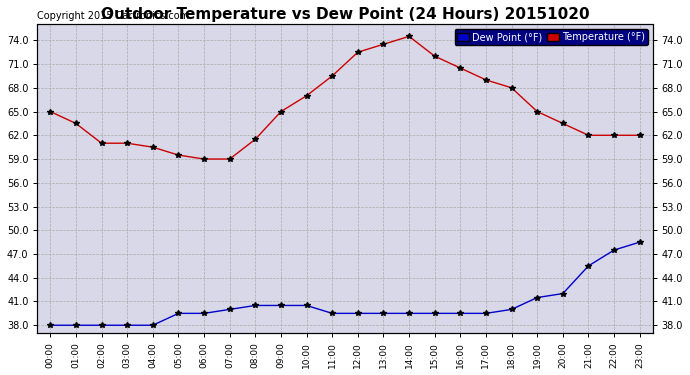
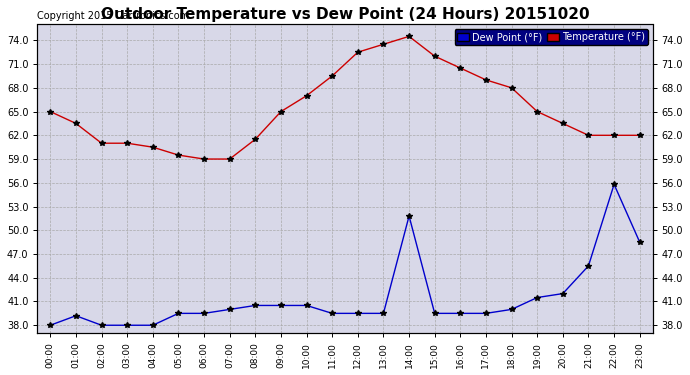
Dew Point (°F)/01:00: 38.0 -> 39.2
Dew Point (°F)/14:00: 39.5 -> 51.8
Dew Point (°F)/22:00: 47.5 -> 55.8
